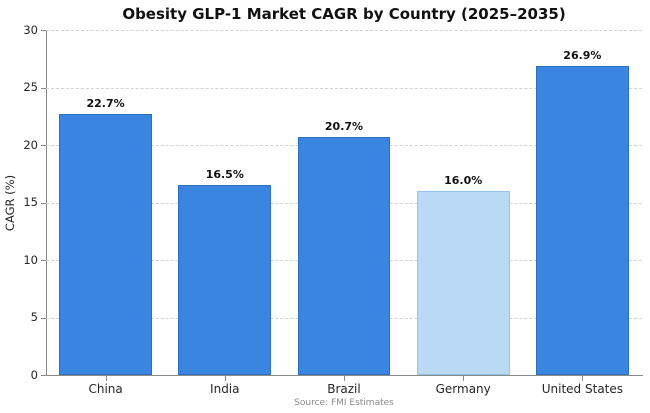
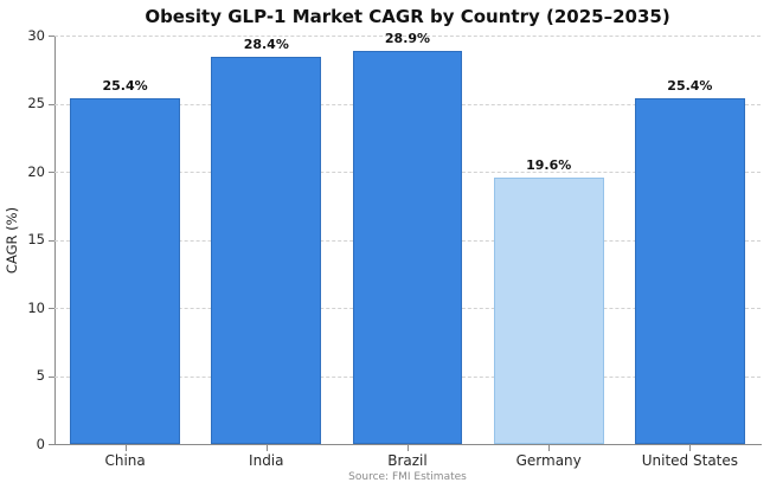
China: 22.7% -> 25.4%
India: 16.5% -> 28.4%
Brazil: 20.7% -> 28.9%
Germany: 16.0% -> 19.6%
United States: 26.9% -> 25.4%
